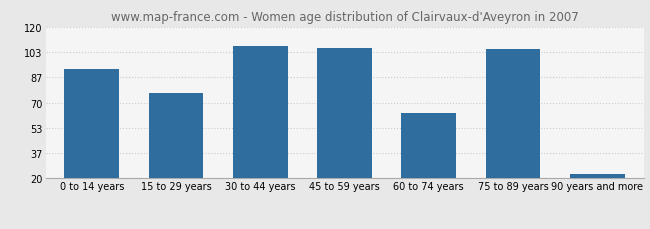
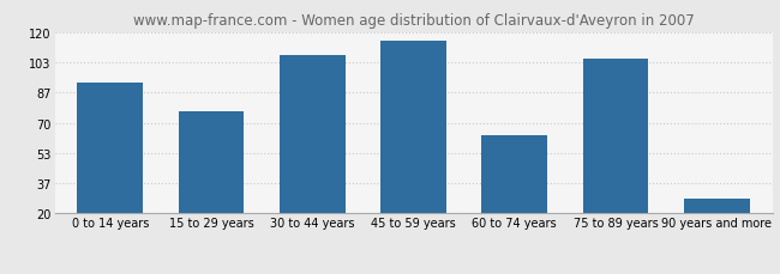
45 to 59 years: 106 -> 115
90 years and more: 23 -> 28
